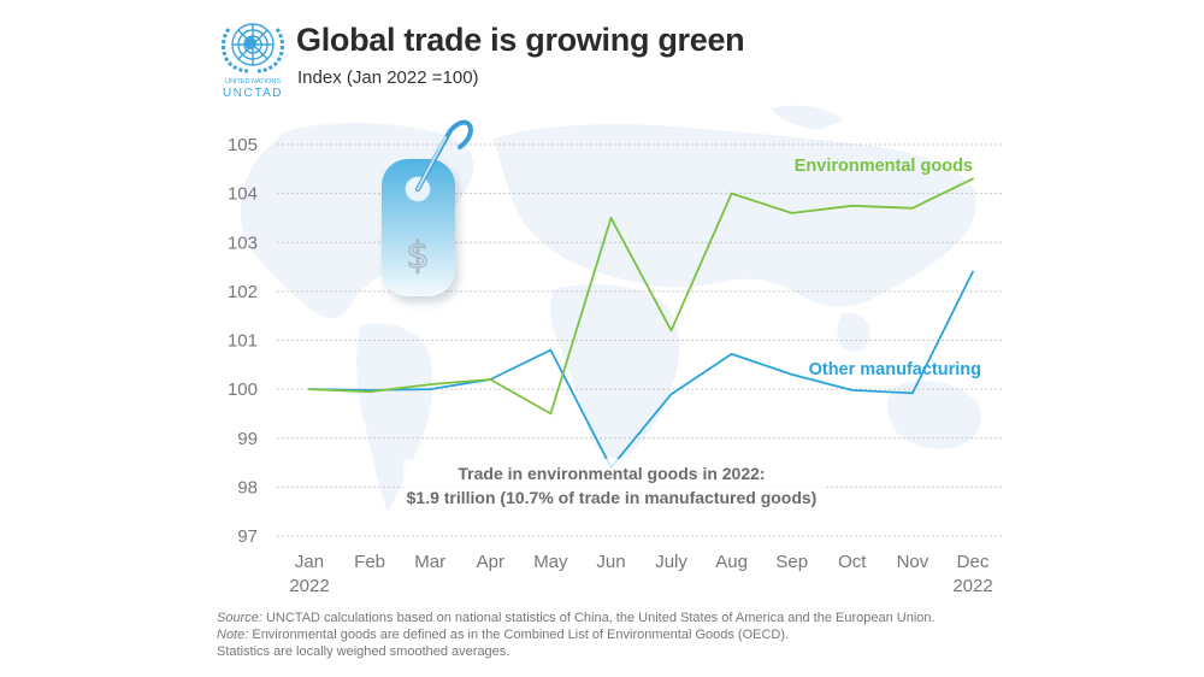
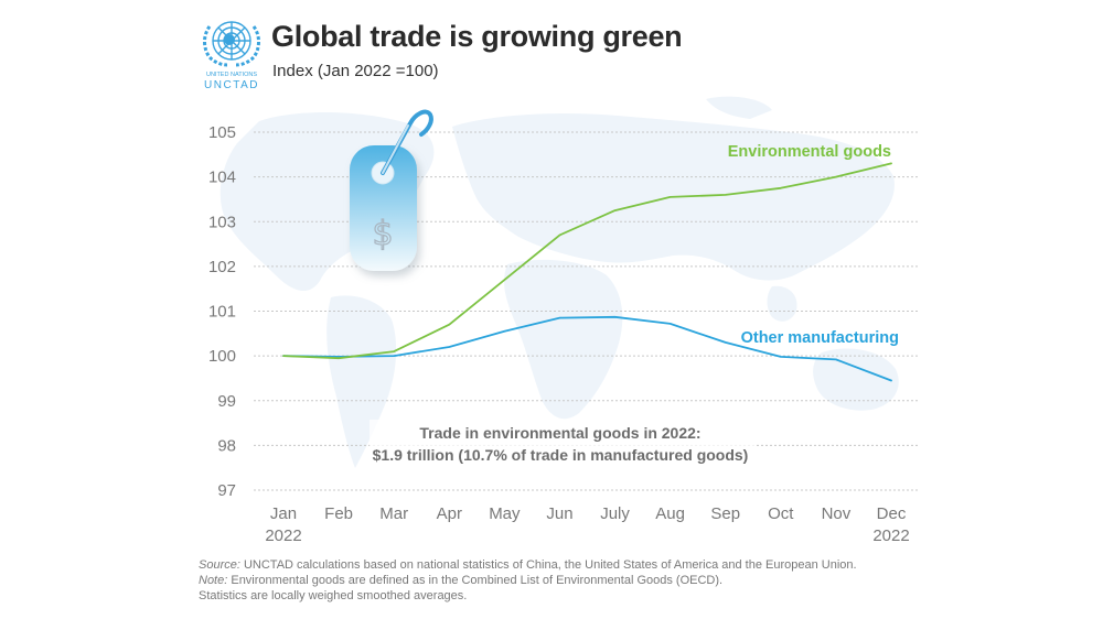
Environmental goods/Apr: 100.2 -> 100.7
Environmental goods/May: 99.5 -> 101.7
Other manufacturing/May: 100.8 -> 100.5
Environmental goods/Jun: 103.5 -> 102.7
Other manufacturing/Jun: 98.4 -> 100.8
Environmental goods/July: 101.2 -> 103.2
Other manufacturing/July: 99.9 -> 100.9
Environmental goods/Aug: 104.0 -> 103.5
Environmental goods/Nov: 103.7 -> 104.0
Other manufacturing/Dec 2022: 102.4 -> 99.5
